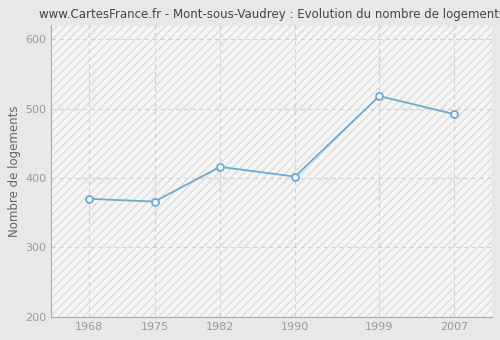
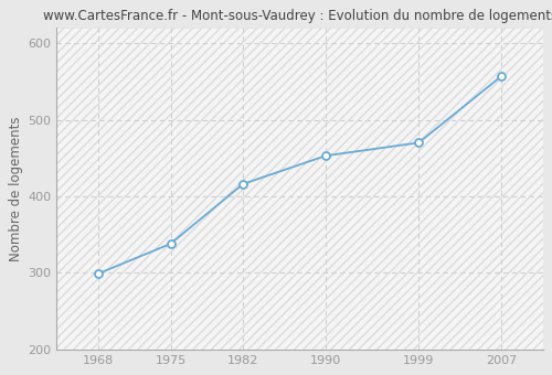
1968: 370 -> 299
1975: 366 -> 338
1990: 402 -> 453
1999: 518 -> 470
2007: 492 -> 557
